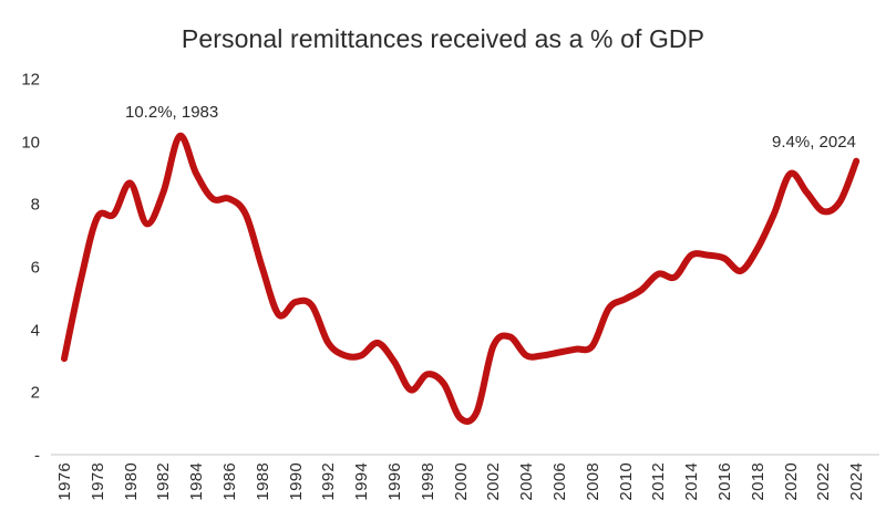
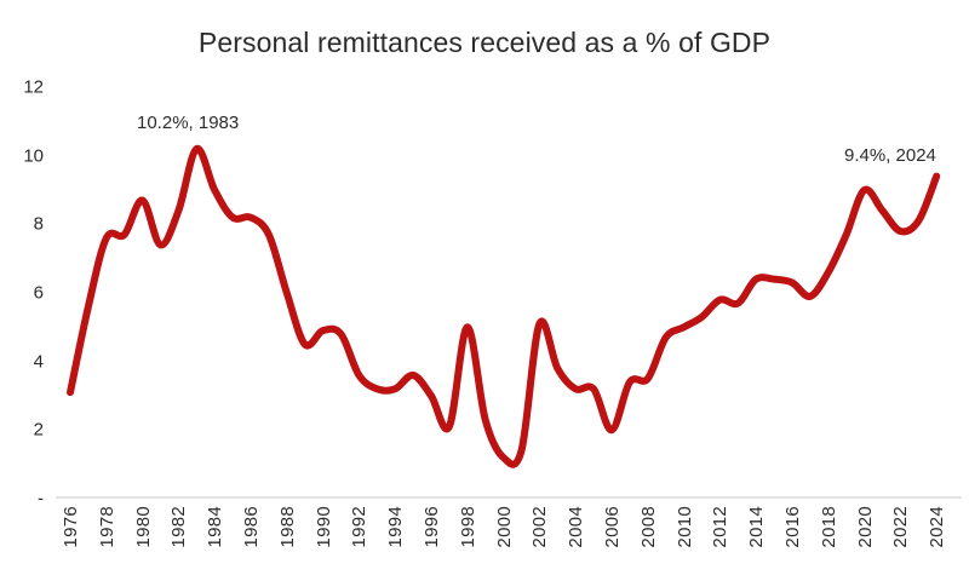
1998: 2.6 -> 5.0
2002: 3.5 -> 5.1
2006: 3.3 -> 2.0
